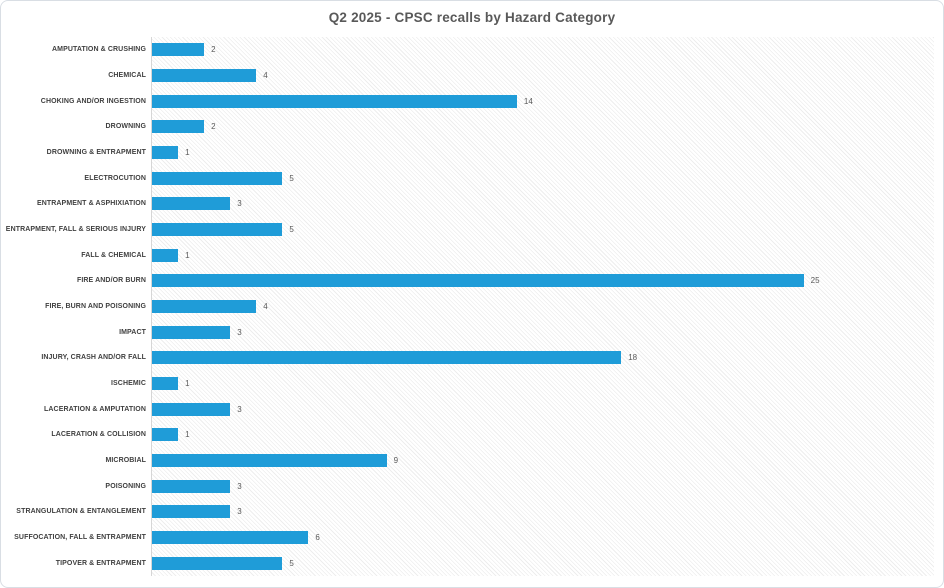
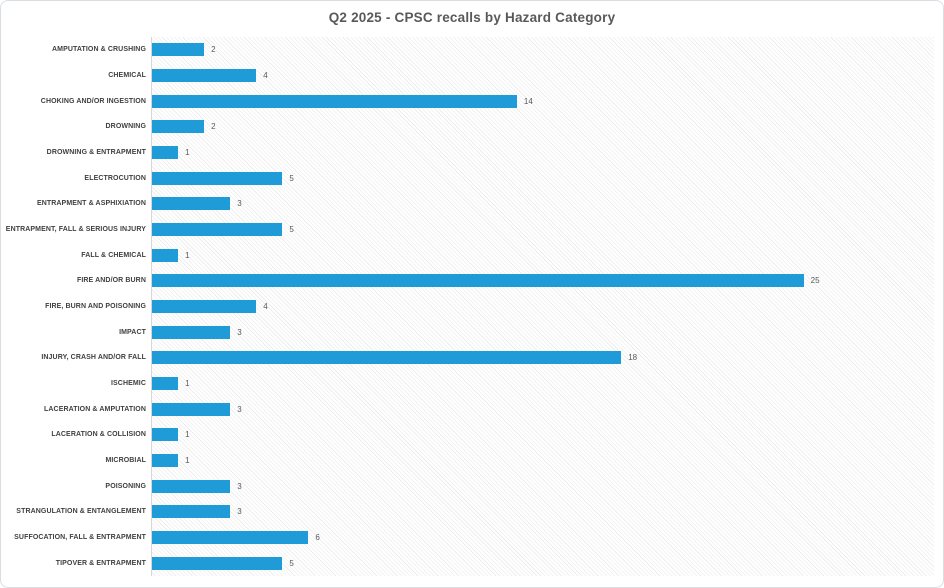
MICROBIAL: 9 -> 1
